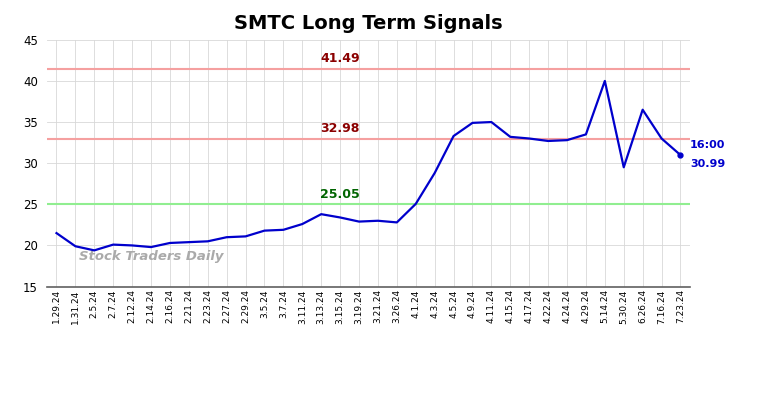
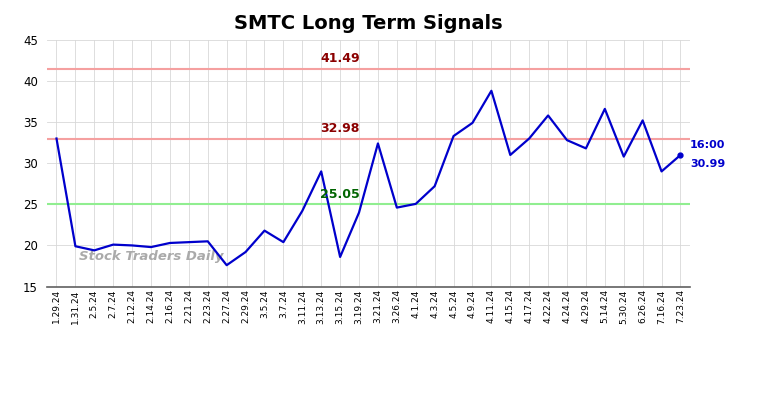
1.29.24: 21.5 -> 33.0
2.27.24: 21.0 -> 17.6
2.29.24: 21.1 -> 19.2
3.7.24: 21.9 -> 20.4
3.11.24: 22.6 -> 24.2
3.13.24: 23.8 -> 29.0
3.15.24: 23.4 -> 18.6
3.19.24: 22.9 -> 24.0
3.21.24: 23.0 -> 32.4
3.26.24: 22.8 -> 24.6
4.3.24: 28.8 -> 27.2
4.11.24: 35.0 -> 38.8
4.15.24: 33.2 -> 31.0
4.22.24: 32.7 -> 35.8
4.29.24: 33.5 -> 31.8
5.14.24: 40.0 -> 36.6
5.30.24: 29.5 -> 30.8
6.26.24: 36.5 -> 35.2
7.16.24: 33.0 -> 29.0
